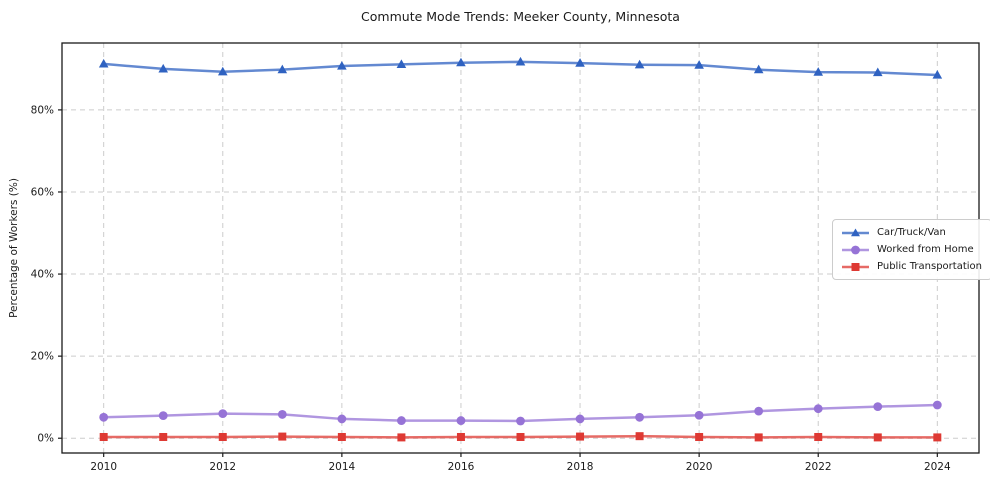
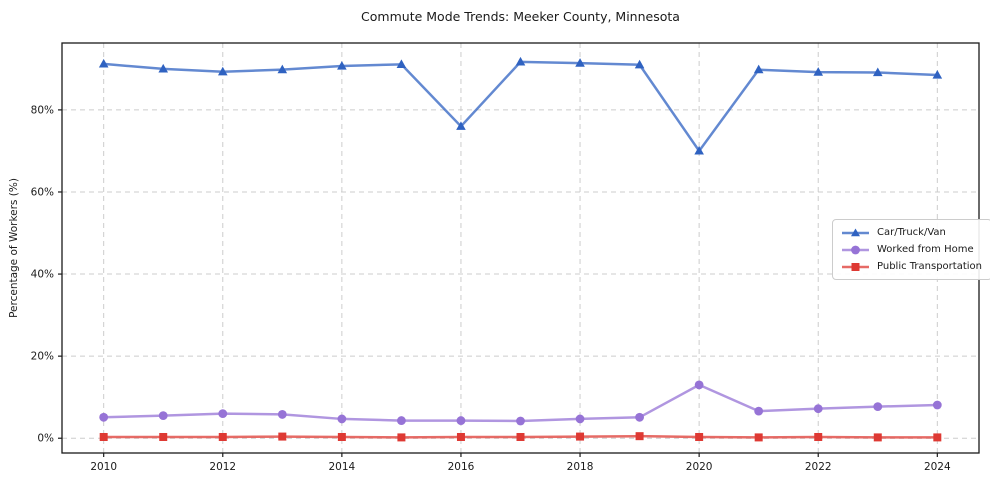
Car/Truck/Van/2016: 92% -> 76%
Car/Truck/Van/2020: 91% -> 70%
Worked from Home/2020: 6% -> 13%
